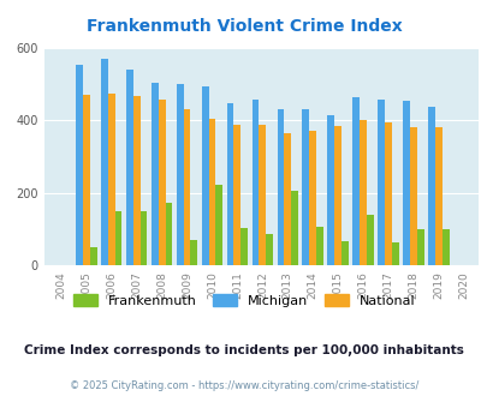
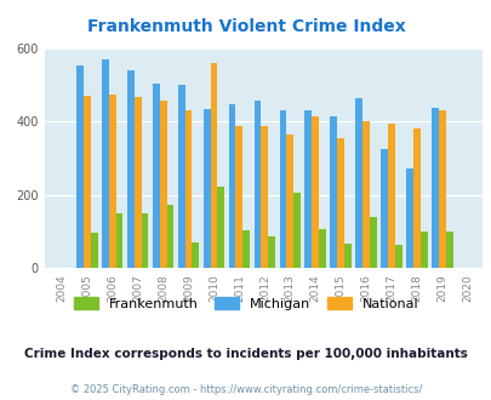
Frankenmuth/2005: 50 -> 95
Michigan/2010: 493 -> 435
National/2010: 404 -> 560
National/2014: 372 -> 415
National/2015: 383 -> 355
Michigan/2017: 455 -> 325
Michigan/2018: 452 -> 270
National/2019: 379 -> 430
